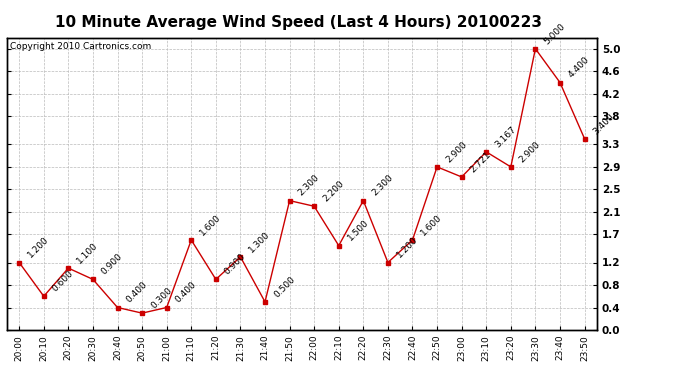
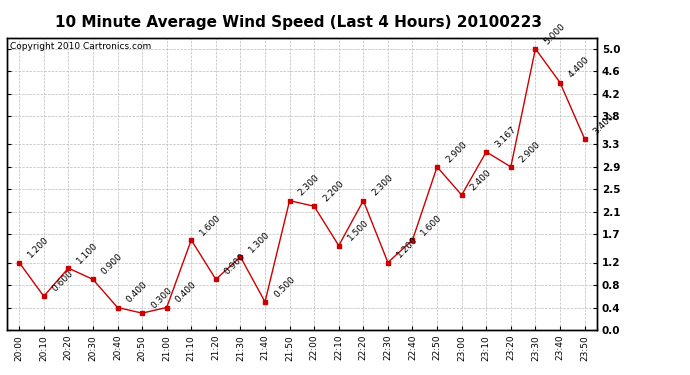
23:00: 2.721 -> 2.400
